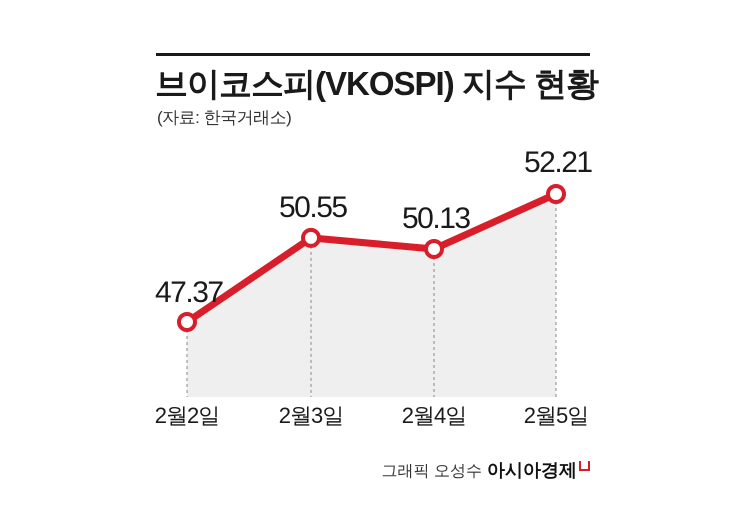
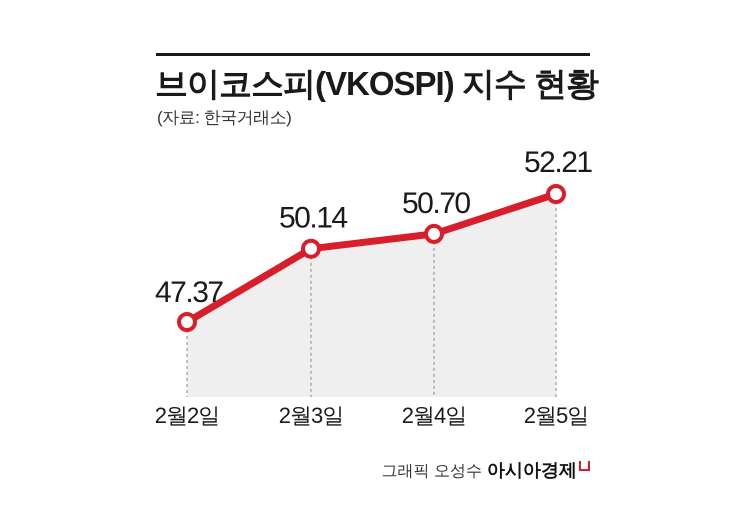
2월3일: 50.55 -> 50.14
2월4일: 50.13 -> 50.70
